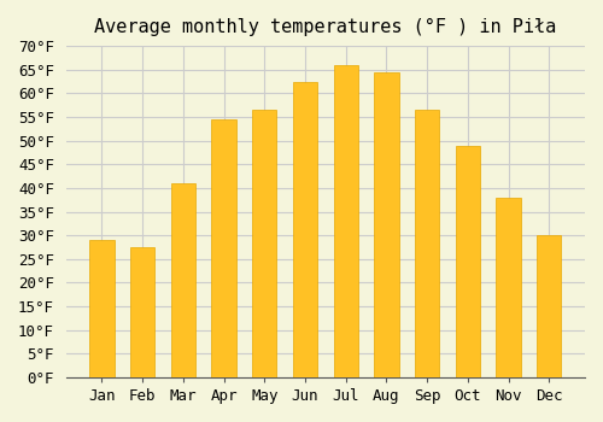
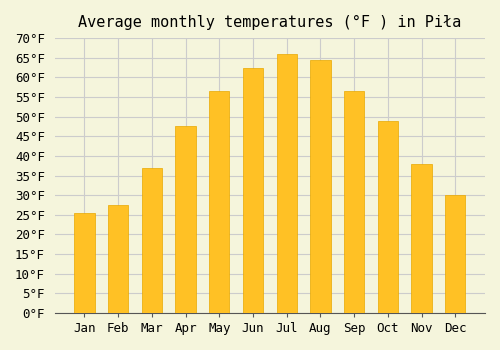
Jan: 29.0°F -> 25.5°F
Mar: 41.0°F -> 37.0°F
Apr: 54.5°F -> 47.5°F
